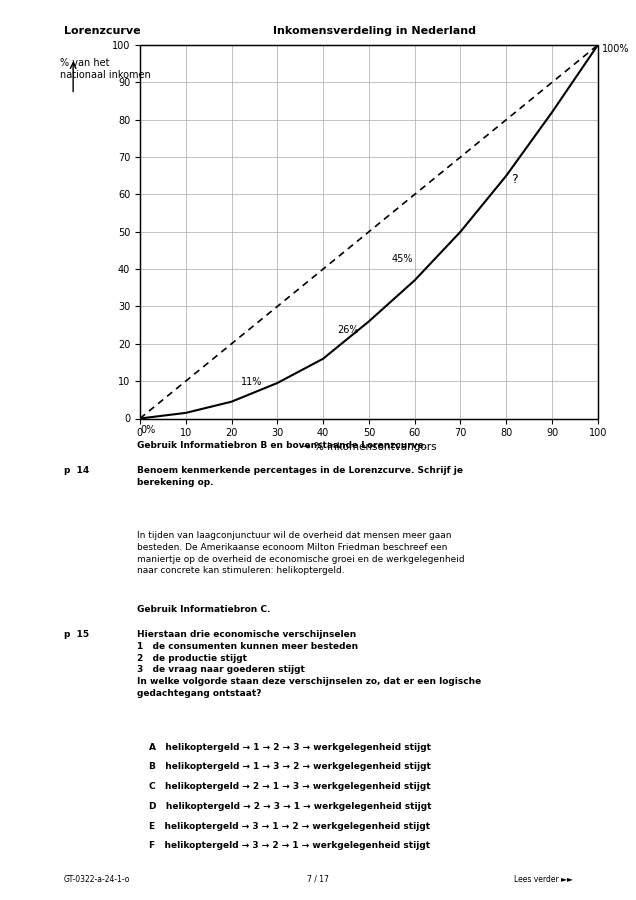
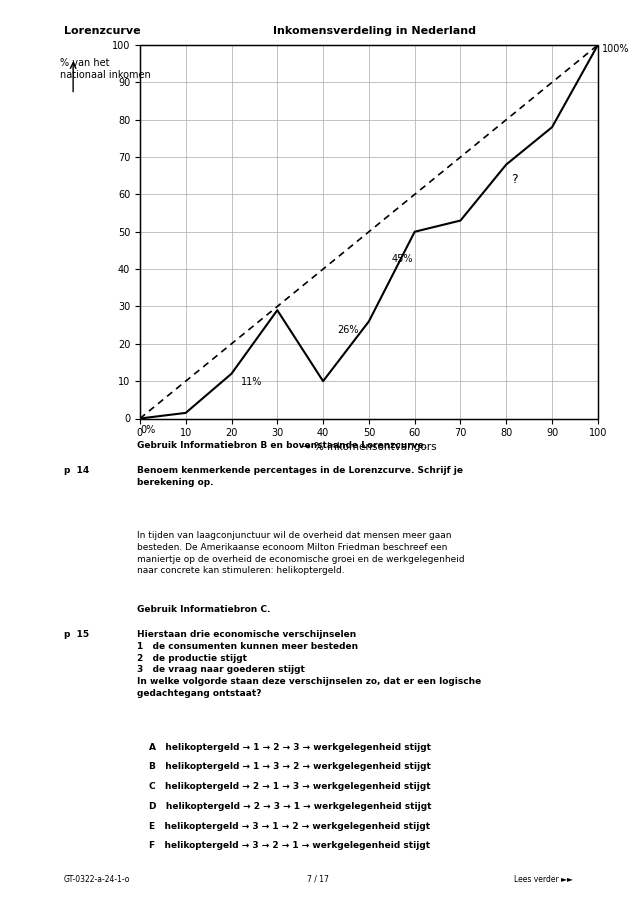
20: 4.5 -> 12.0
30: 9.5 -> 29.0
40: 16.0 -> 10.0
60: 37.0 -> 50.0
70: 50.0 -> 53.0
80: 65.0 -> 68.0
90: 82.0 -> 78.0
